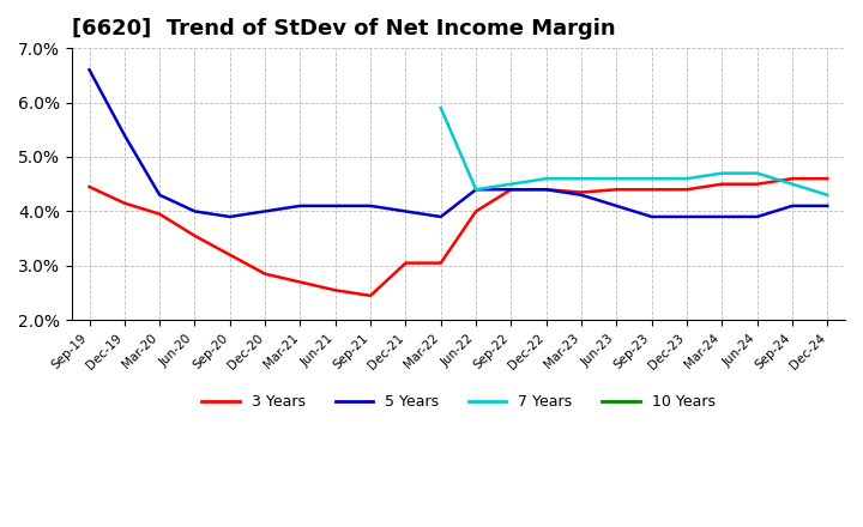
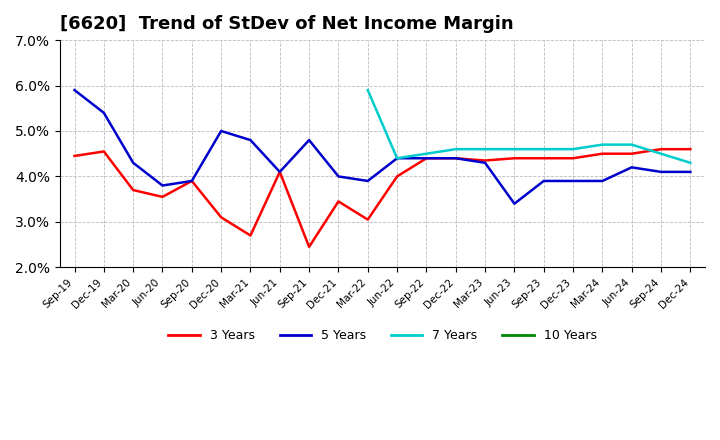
5 Years/Sep-19: 6.6% -> 5.9%
3 Years/Dec-19: 4.15% -> 4.55%
3 Years/Mar-20: 3.95% -> 3.70%
5 Years/Jun-20: 4.0% -> 3.8%
3 Years/Sep-20: 3.20% -> 3.90%
3 Years/Dec-20: 2.85% -> 3.10%
5 Years/Dec-20: 4.0% -> 5.0%
5 Years/Mar-21: 4.1% -> 4.8%
3 Years/Jun-21: 2.55% -> 4.10%
5 Years/Sep-21: 4.1% -> 4.8%
3 Years/Dec-21: 3.05% -> 3.45%
5 Years/Jun-23: 4.1% -> 3.4%
5 Years/Jun-24: 3.9% -> 4.2%
